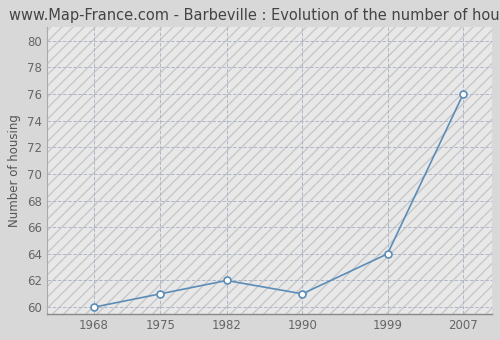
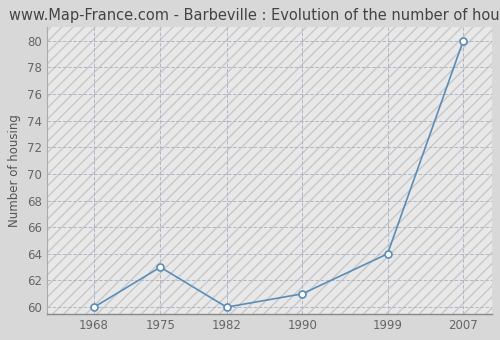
1975: 61 -> 63
1982: 62 -> 60
2007: 76 -> 80
